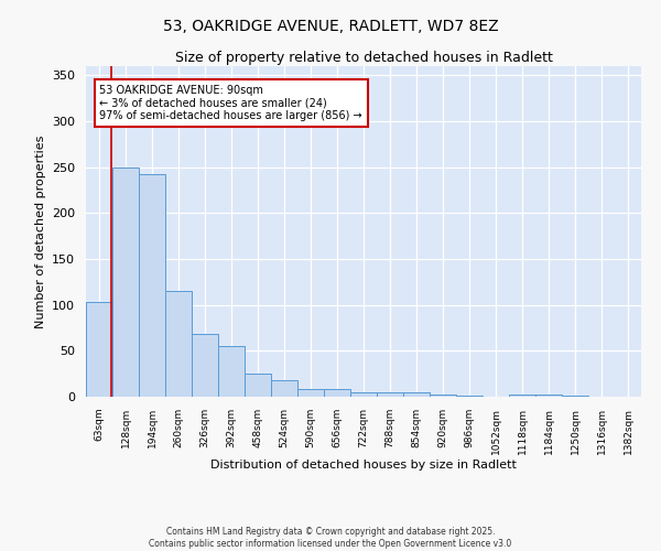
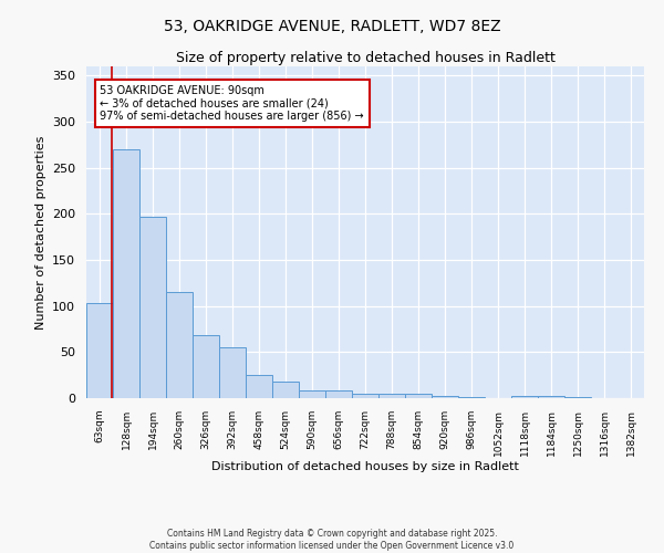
128sqm: 250 -> 270
194sqm: 242 -> 197
